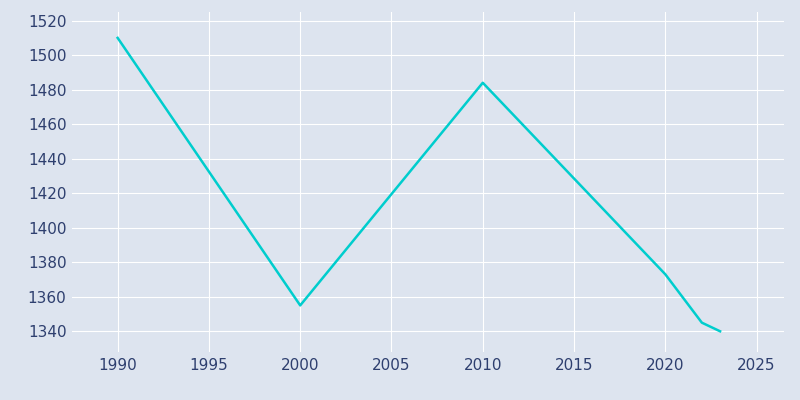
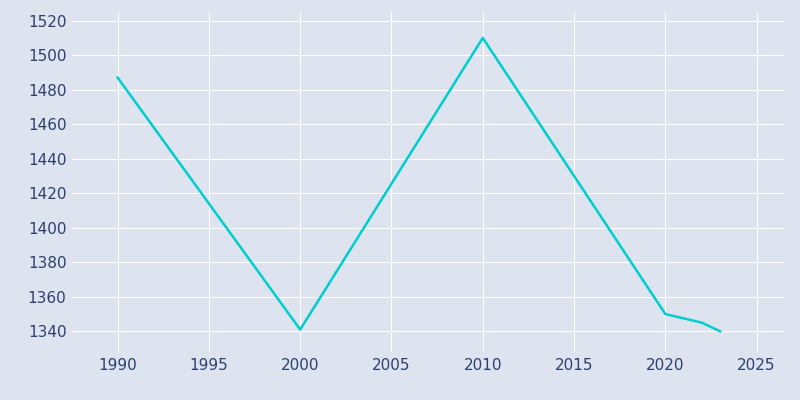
1990: 1510 -> 1487
2000: 1355 -> 1341
2010: 1484 -> 1510
2020: 1373 -> 1350
